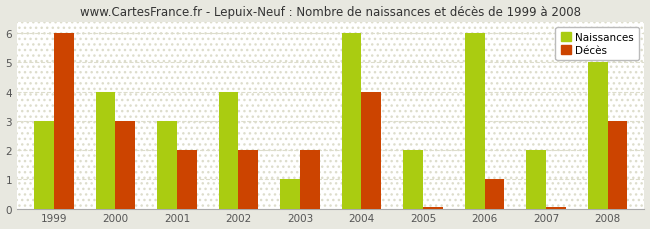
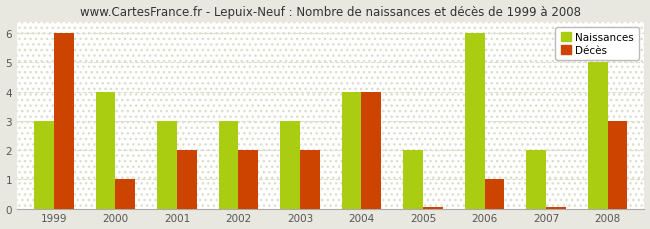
Décès/2000: 3.00 -> 1.00
Naissances/2002: 4 -> 3
Naissances/2003: 1 -> 3
Naissances/2004: 6 -> 4
